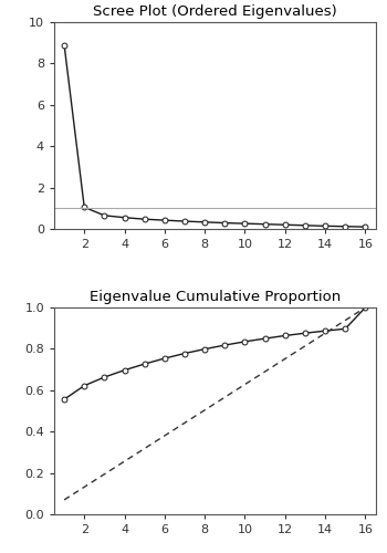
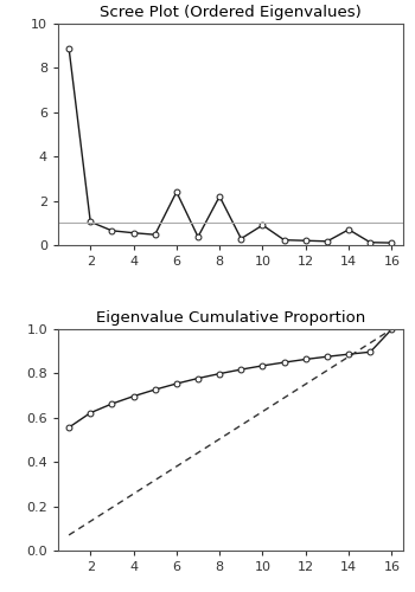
Scree Plot (Ordered Eigenvalues)/6: 0.4 -> 2.4
Scree Plot (Ordered Eigenvalues)/8: 0.3 -> 2.2
Scree Plot (Ordered Eigenvalues)/10: 0.3 -> 0.9
Scree Plot (Ordered Eigenvalues)/14: 0.1 -> 0.7
